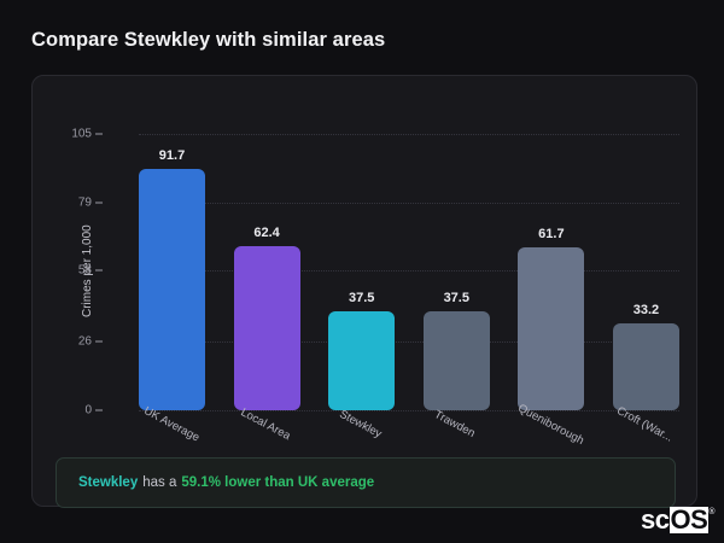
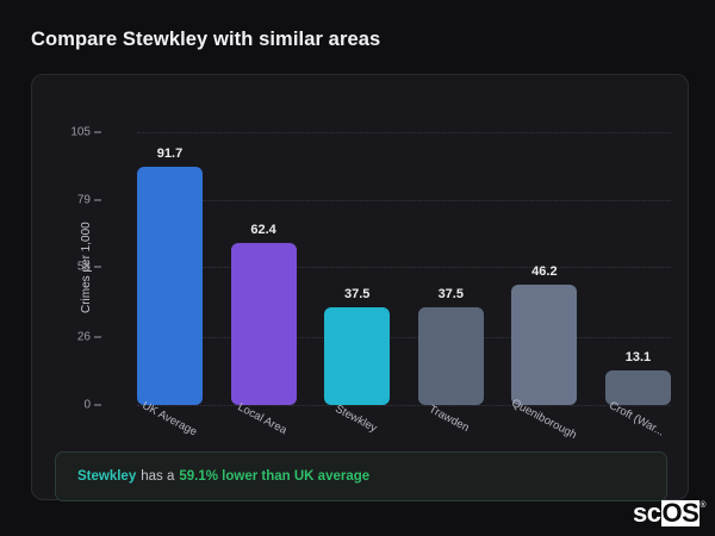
Queniborough: 61.7 -> 46.2
Croft (War...: 33.2 -> 13.1
